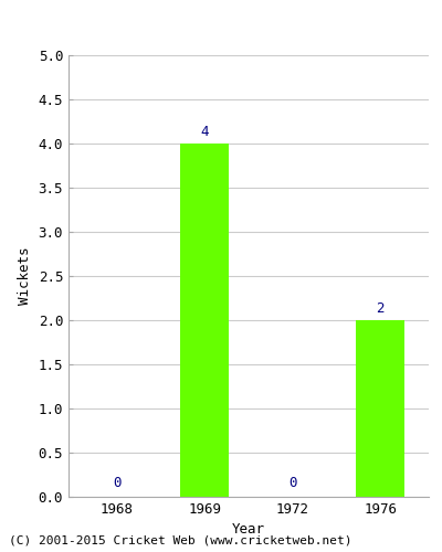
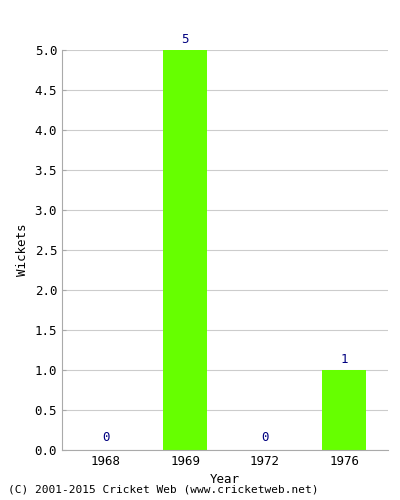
1969: 4 -> 5
1976: 2 -> 1
